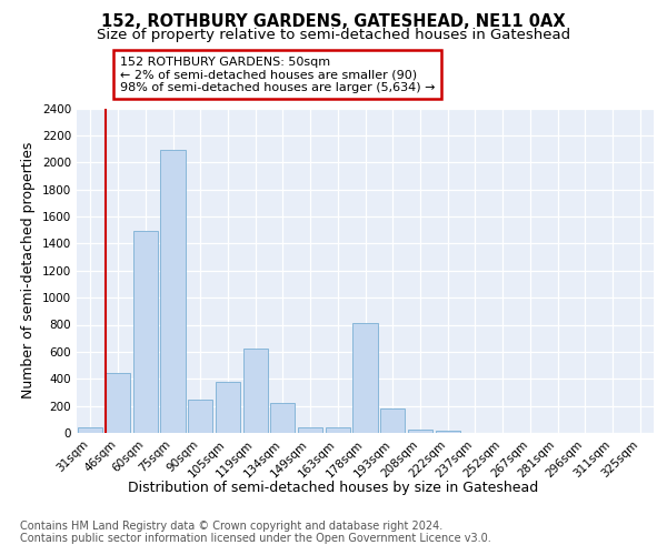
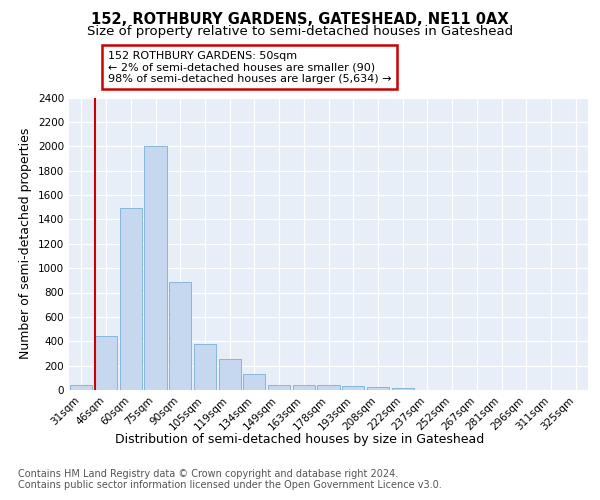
75sqm: 2090 -> 2000
90sqm: 250 -> 890
119sqm: 620 -> 260
134sqm: 220 -> 130
178sqm: 810 -> 40
193sqm: 180 -> 40
